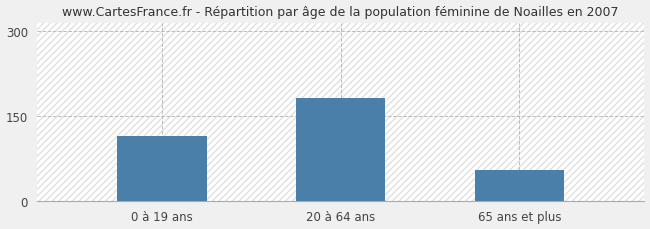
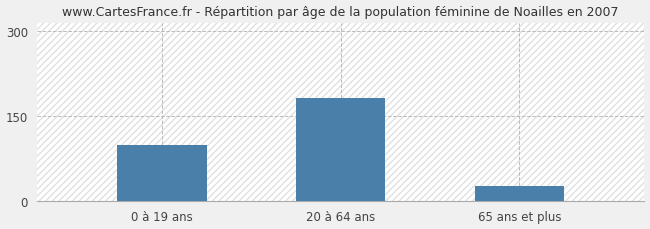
0 à 19 ans: 116 -> 100
65 ans et plus: 56 -> 27
